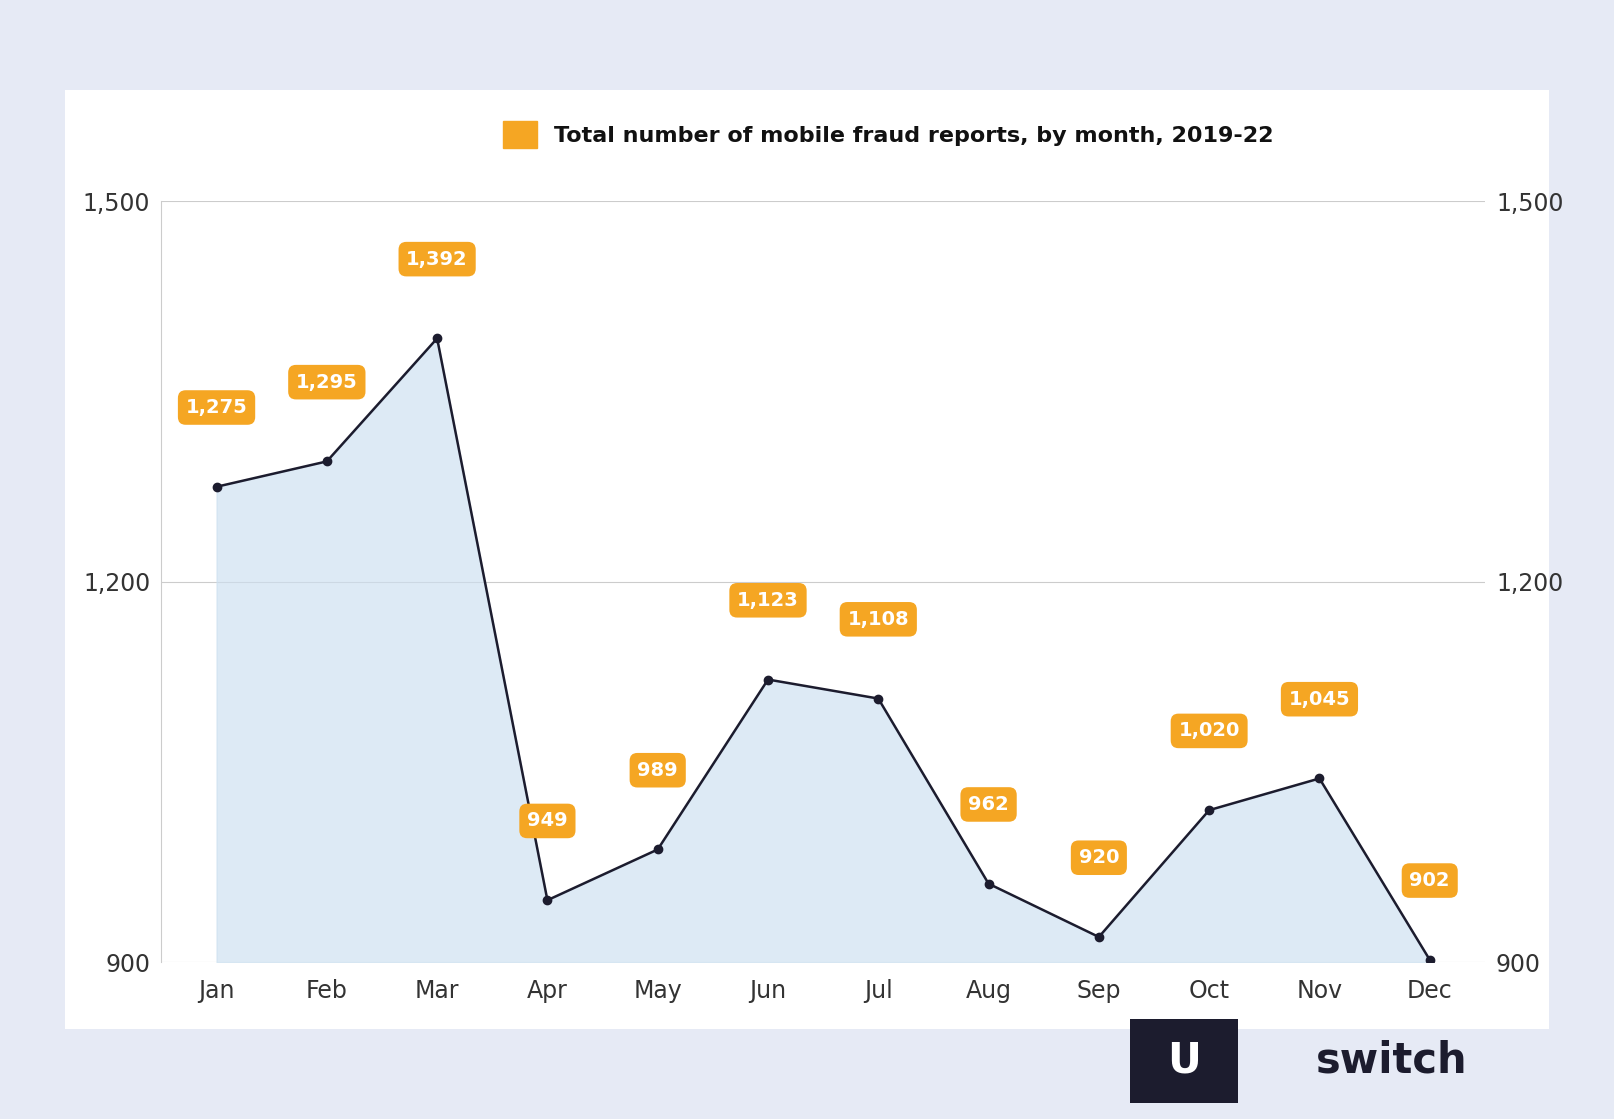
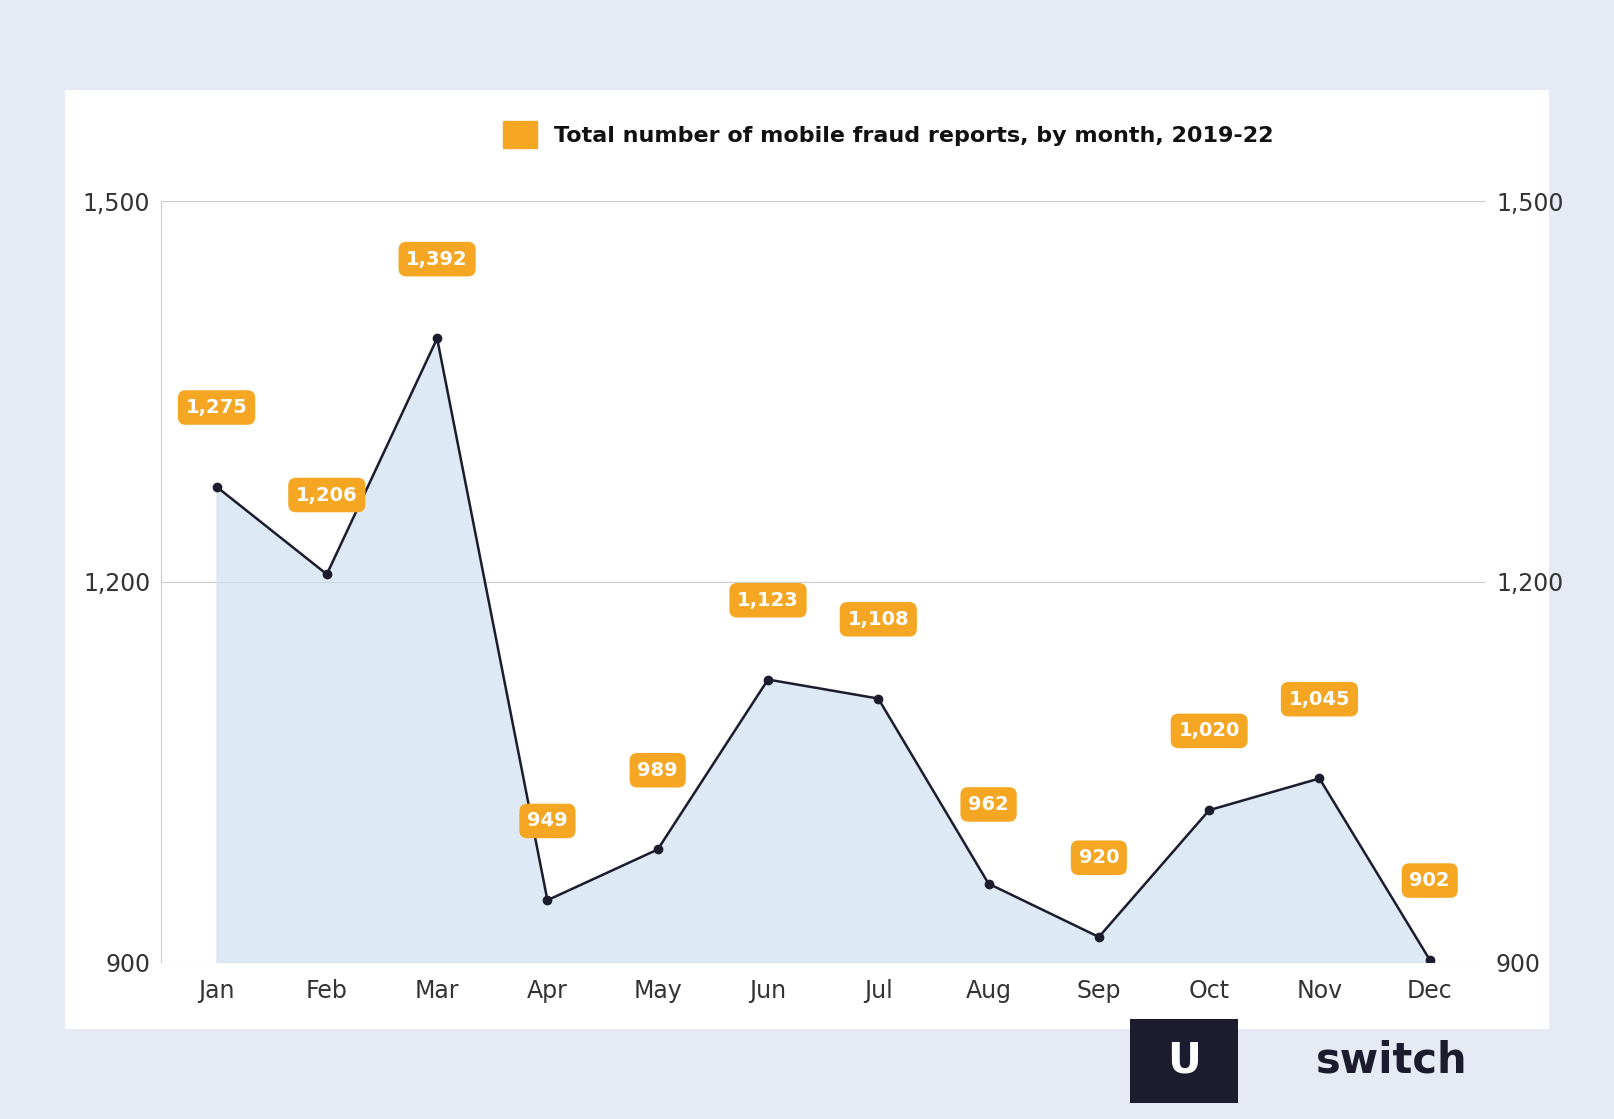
Feb: 1,295 -> 1,206
